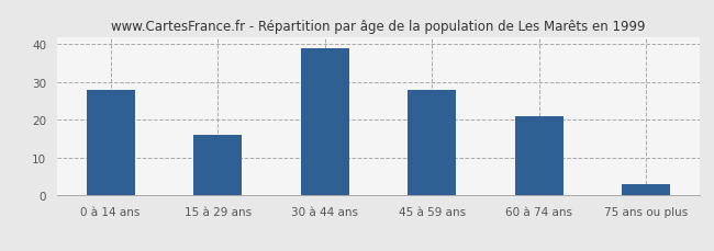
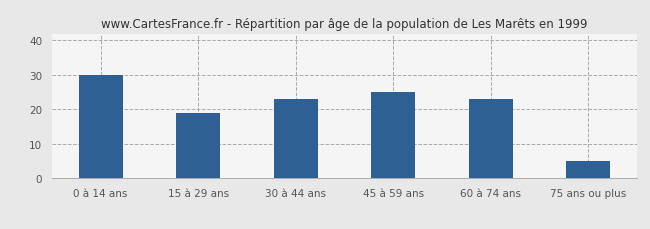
0 à 14 ans: 28 -> 30
15 à 29 ans: 16 -> 19
30 à 44 ans: 39 -> 23
45 à 59 ans: 28 -> 25
60 à 74 ans: 21 -> 23
75 ans ou plus: 3 -> 5
